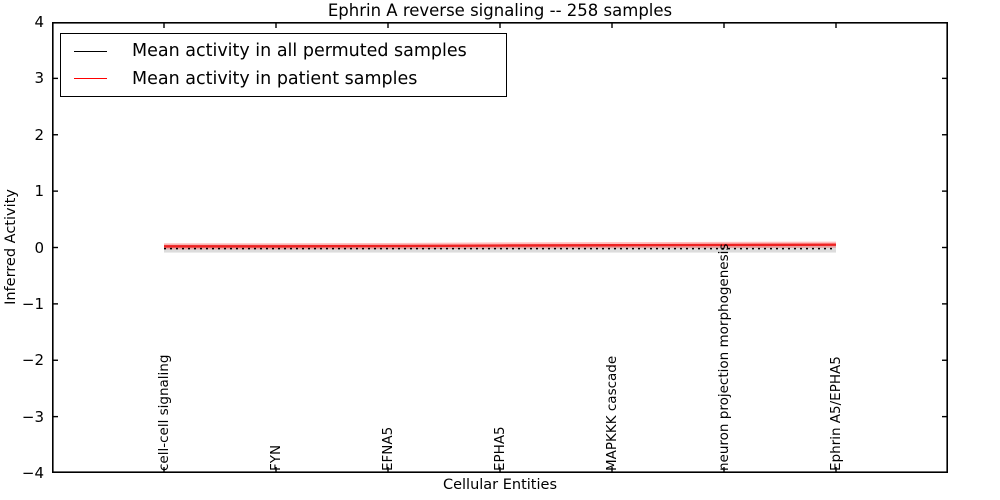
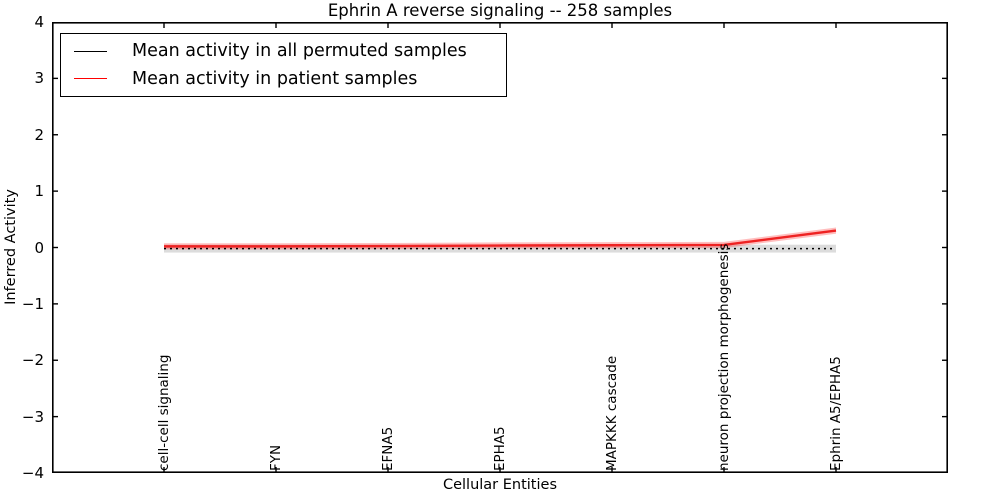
Mean activity in patient samples/Ephrin A5/EPHA5: 0.1 -> 0.3
